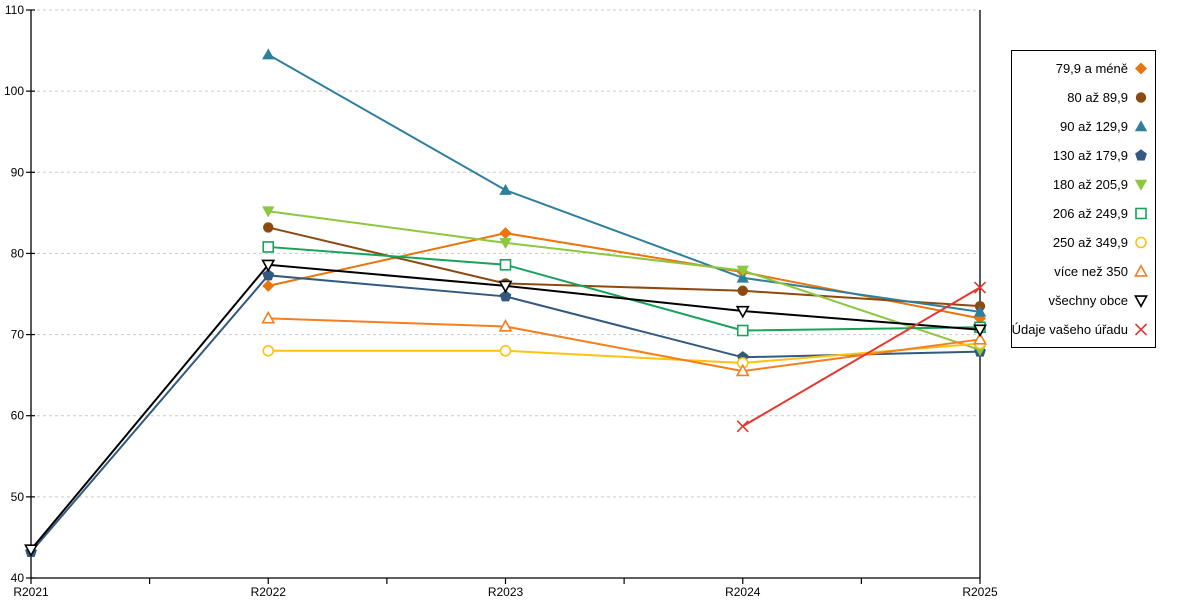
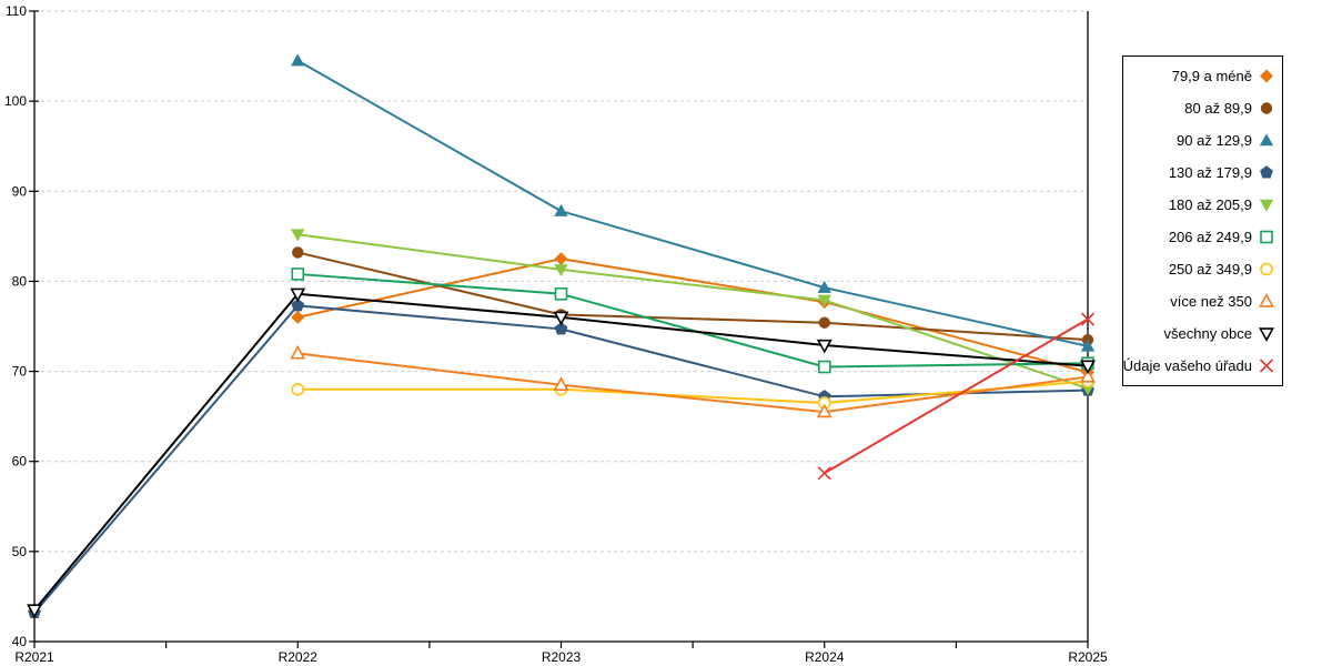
více než 350/R2023: 71 -> 68
90 až 129,9/R2024: 77 -> 79
79,9 a méně/R2025: 72 -> 70
